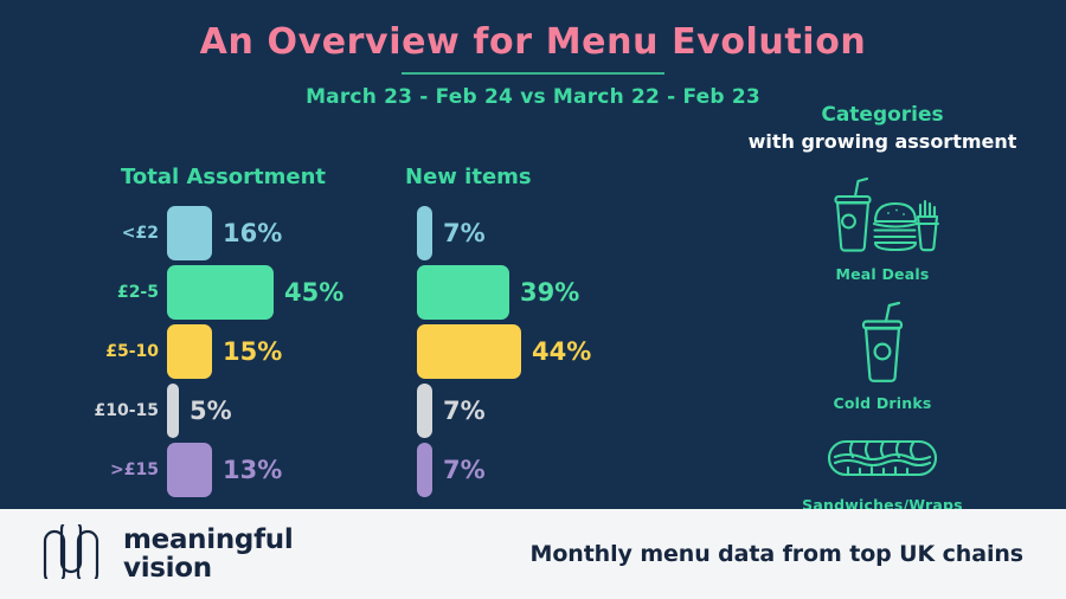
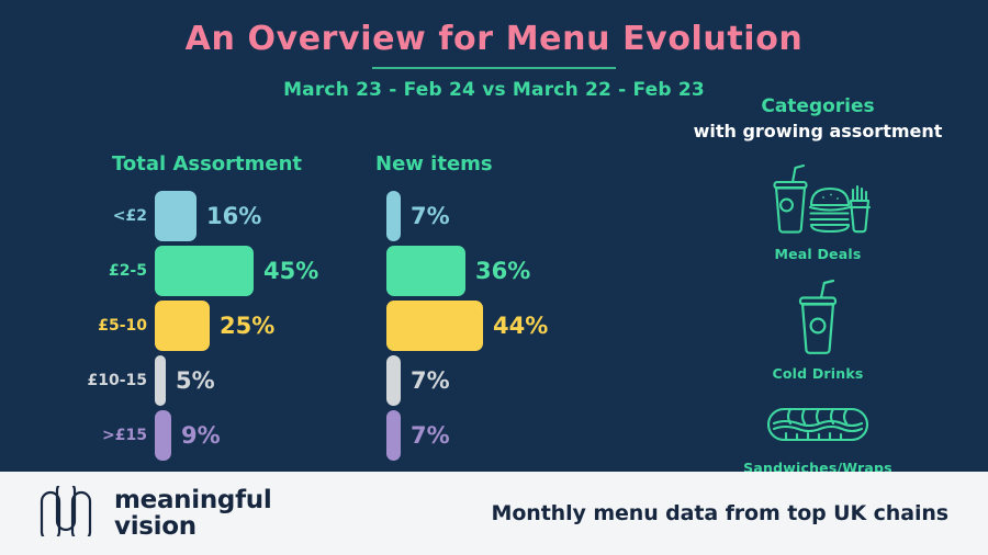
Total Assortment/£5-10: 15% -> 25%
Total Assortment/>£15: 13% -> 9%
New items/£2-5: 39% -> 36%
